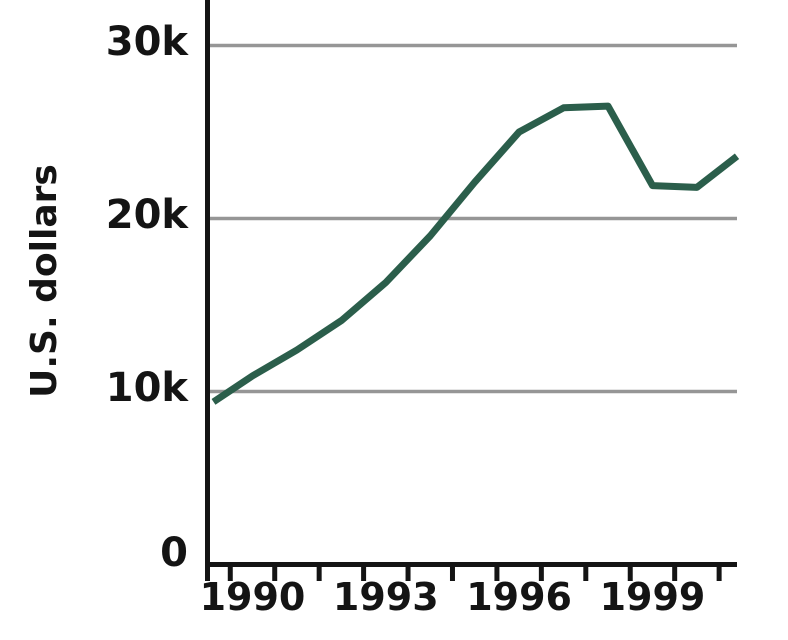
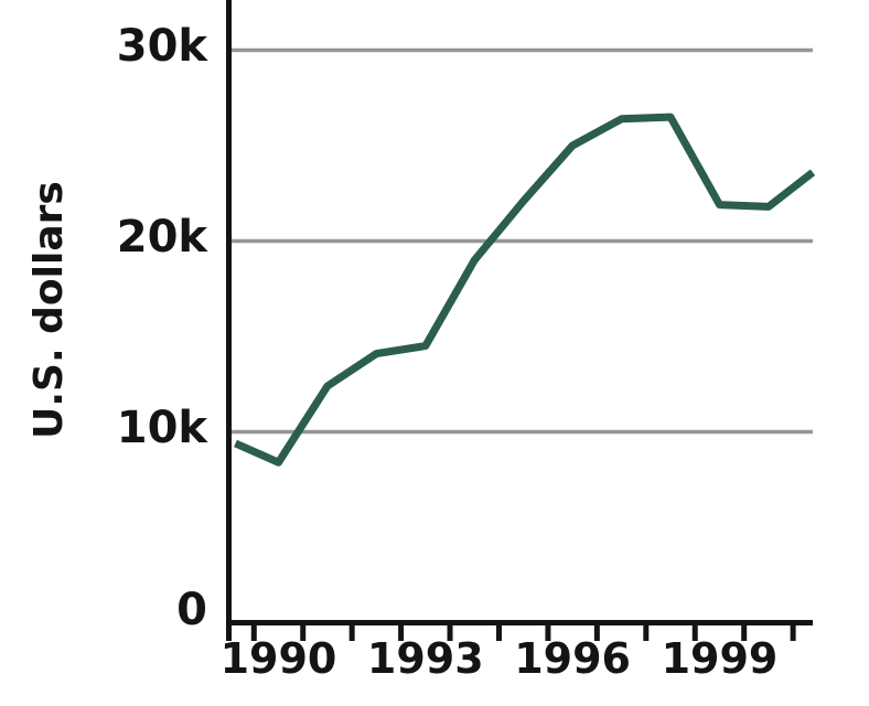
1990: 10.9k -> 8.4k
1993: 16.3k -> 14.5k
